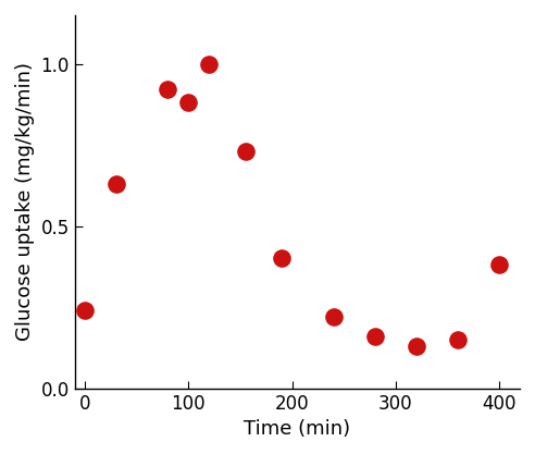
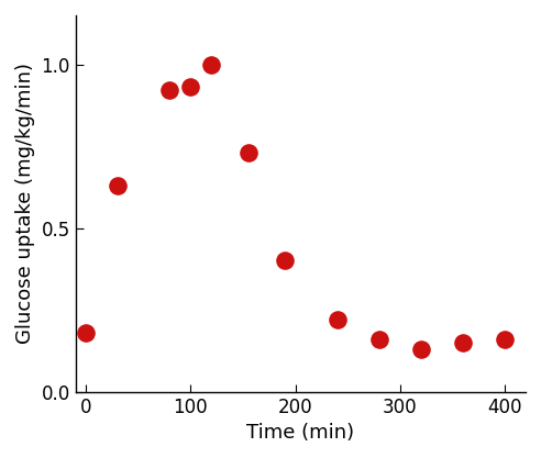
0: 0.24 -> 0.18
100: 0.88 -> 0.93
400: 0.38 -> 0.16
